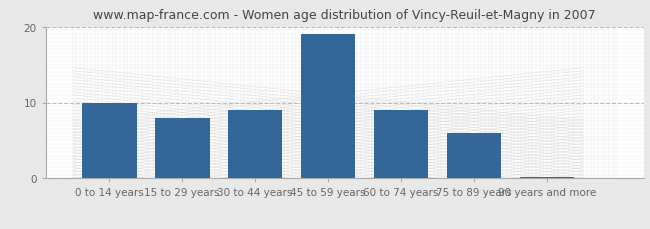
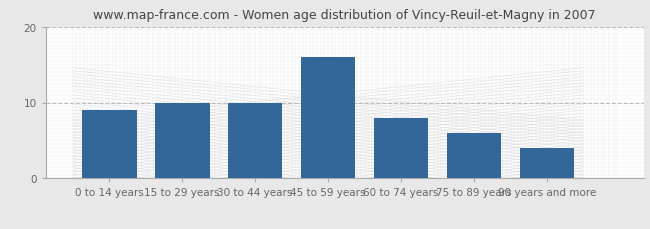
0 to 14 years: 10.0 -> 9.0
15 to 29 years: 8.0 -> 10.0
30 to 44 years: 9.0 -> 10.0
45 to 59 years: 19.0 -> 16.0
60 to 74 years: 9.0 -> 8.0
90 years and more: 0.2 -> 4.0
